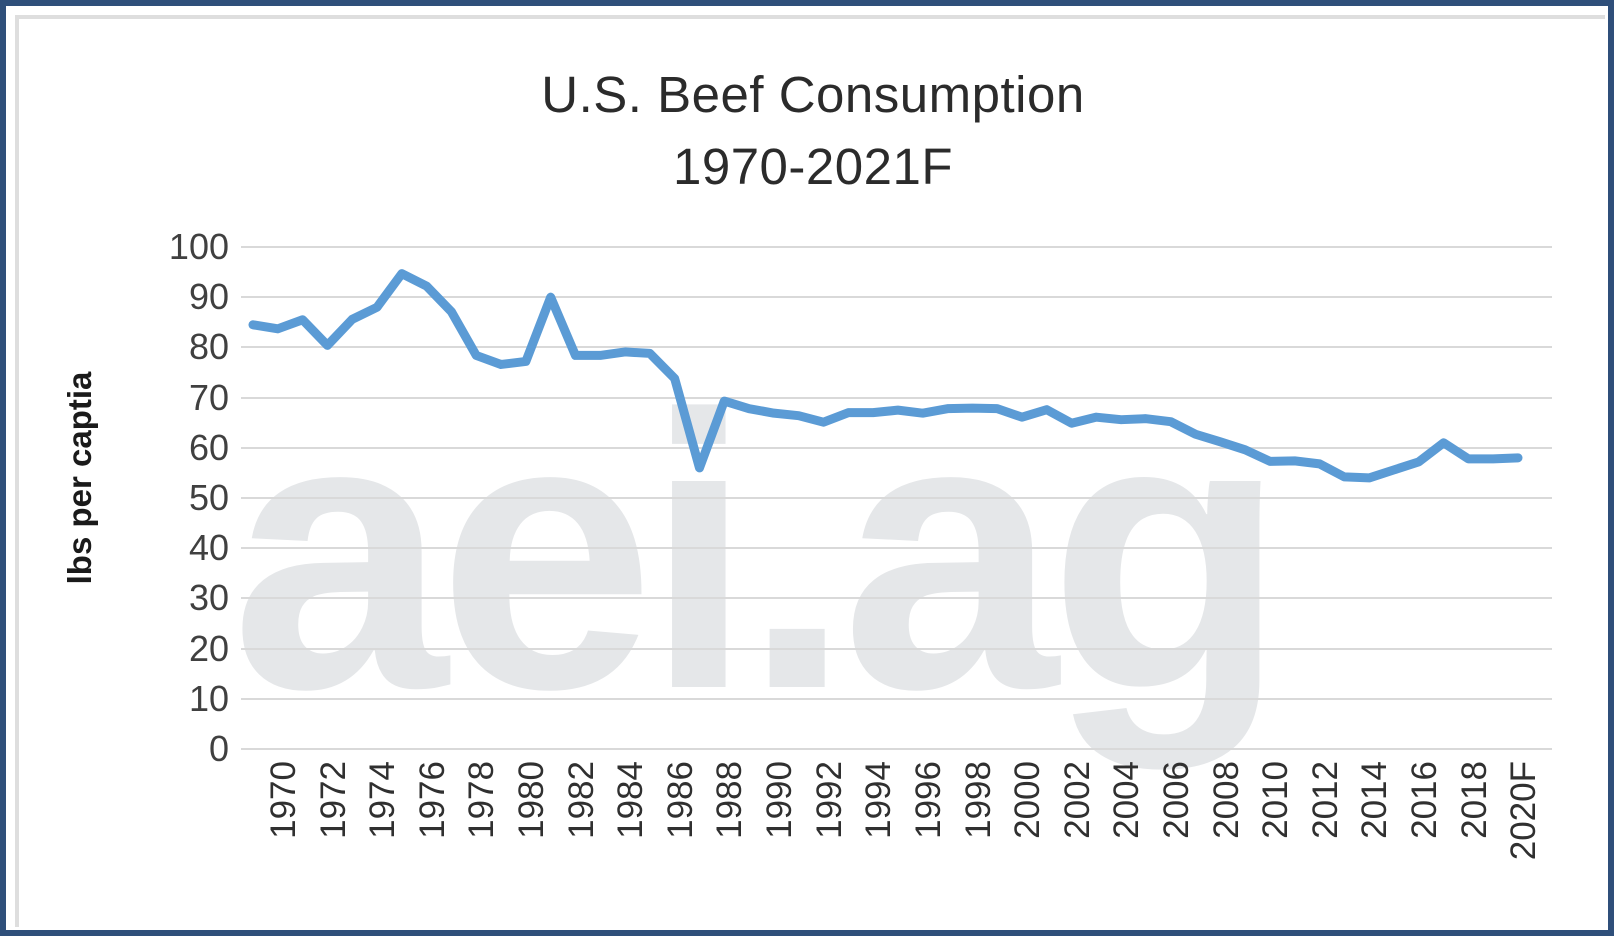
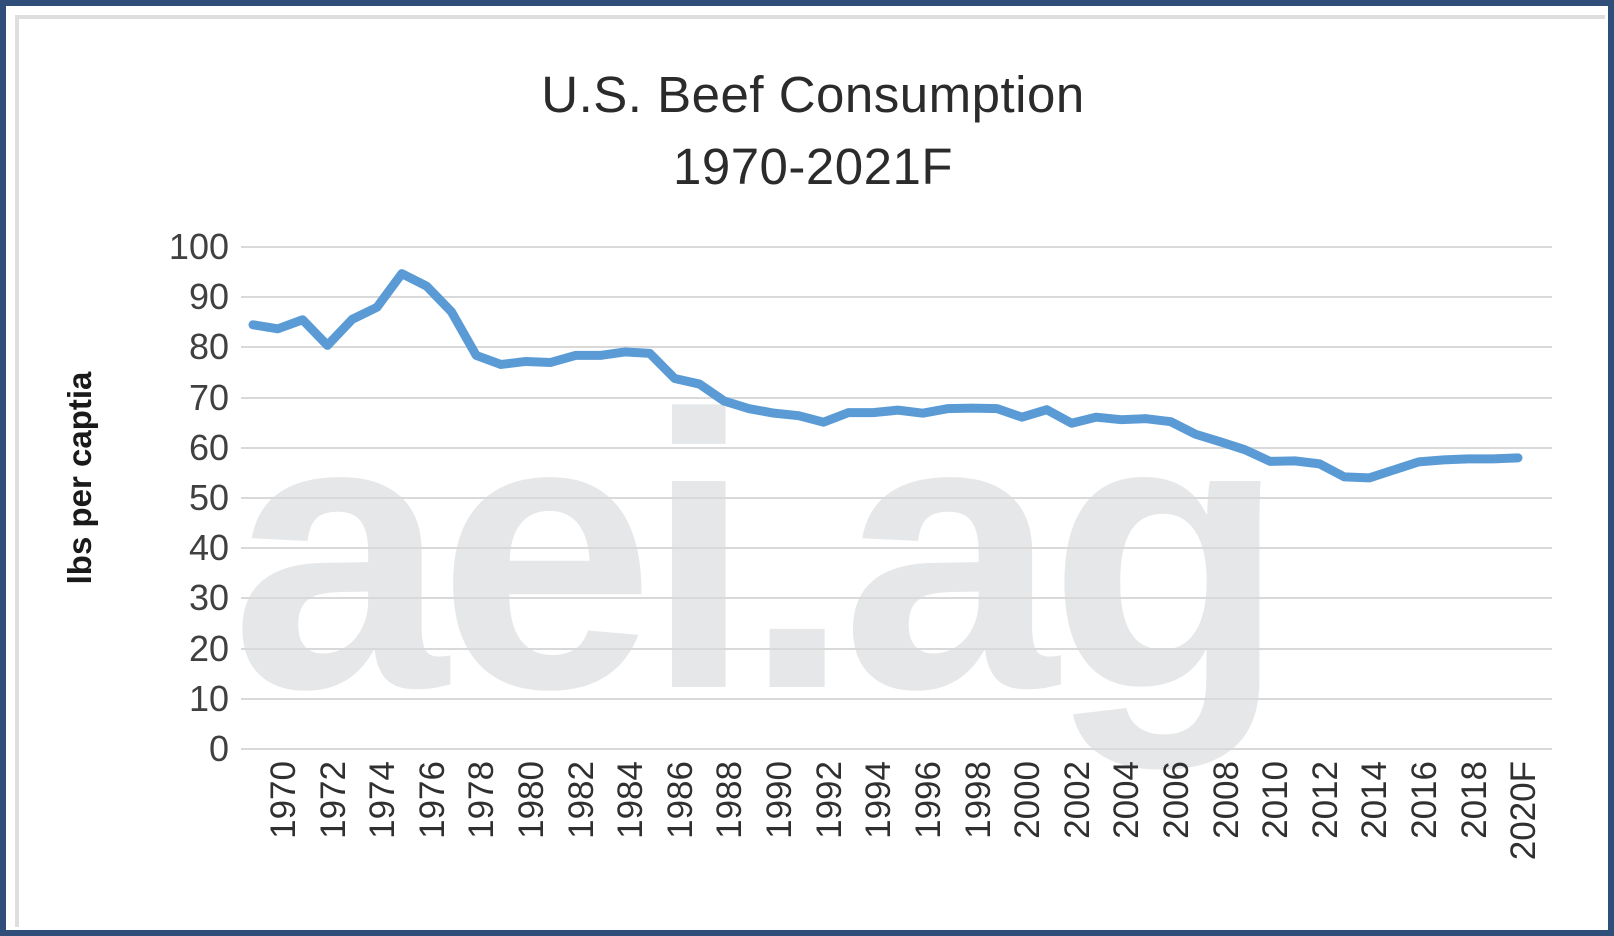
1982: 90 -> 77
1988: 56 -> 73
2018: 61 -> 58
